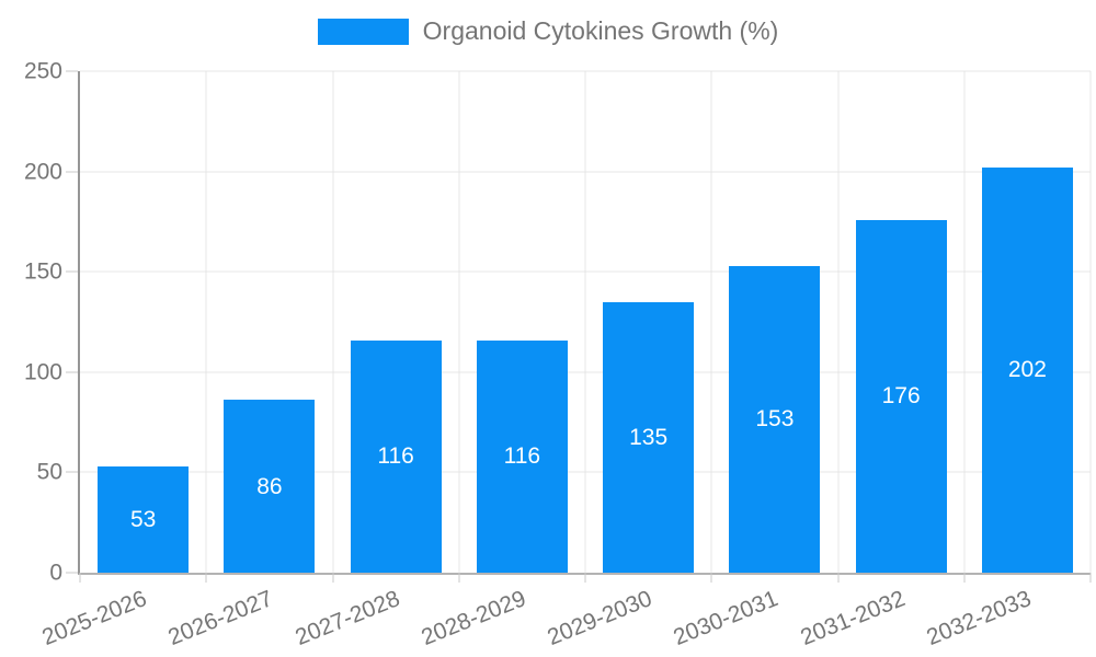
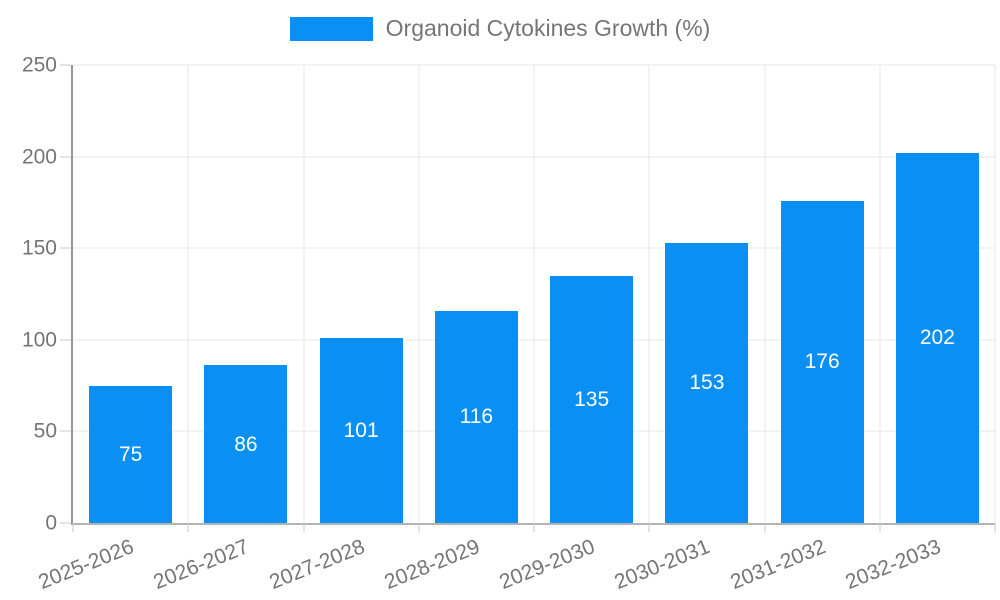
2025-2026: 53 -> 75
2027-2028: 116 -> 101
